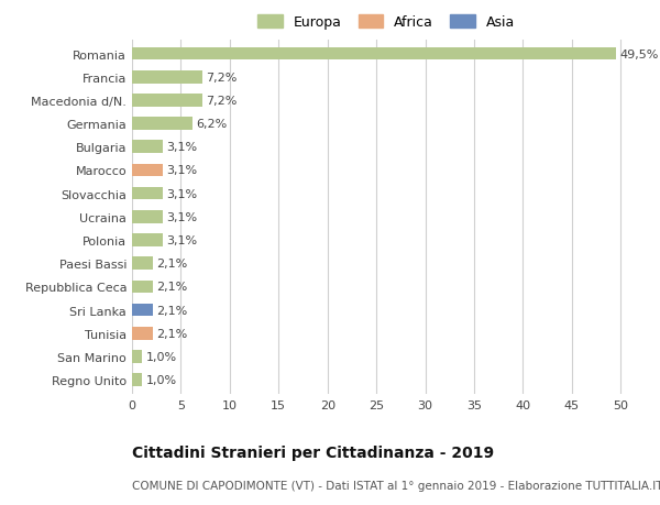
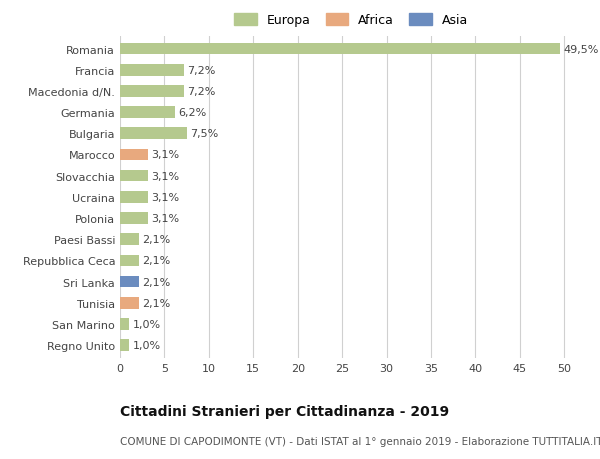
Bulgaria: 3,1% -> 7,5%
